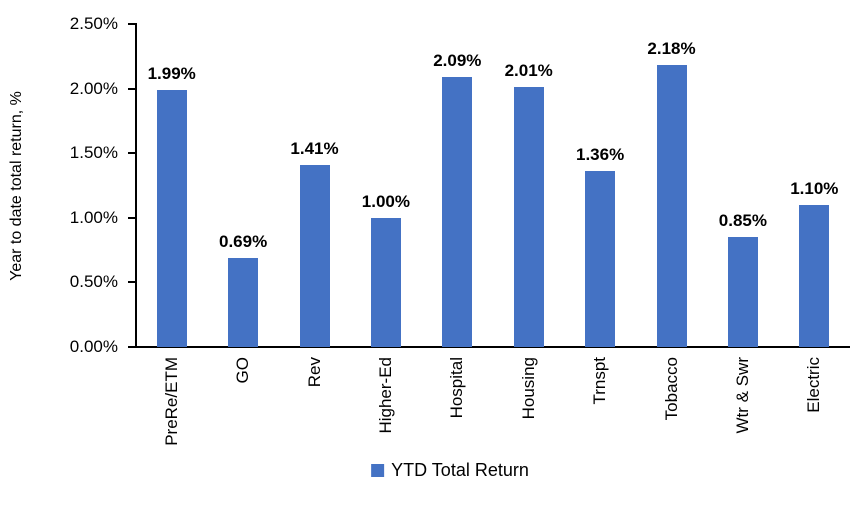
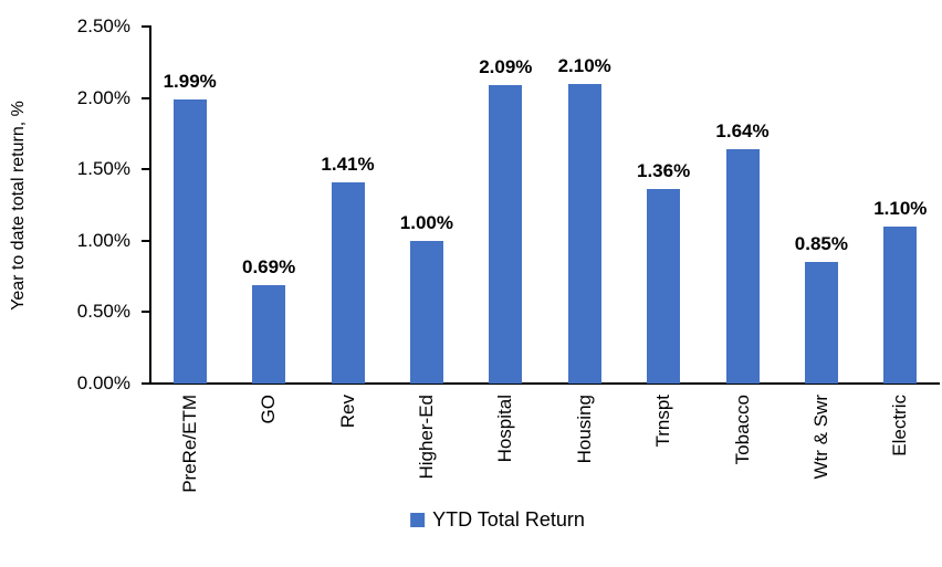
Housing: 2.01% -> 2.10%
Tobacco: 2.18% -> 1.64%
